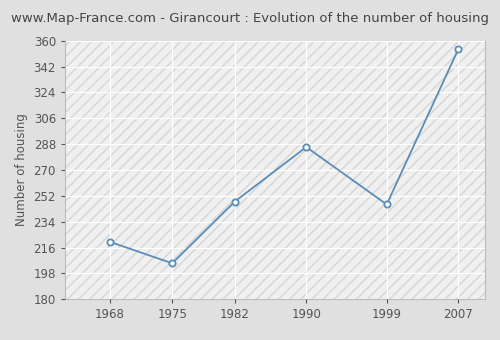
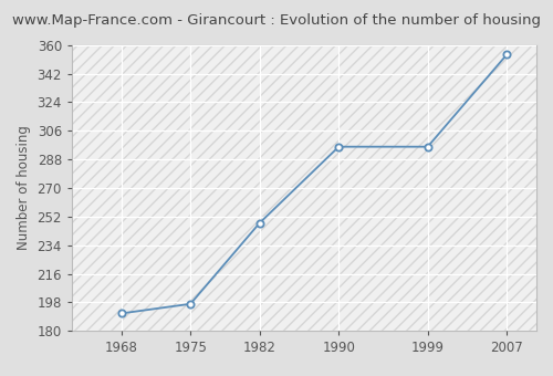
1968: 220 -> 191
1975: 205 -> 197
1990: 286 -> 296
1999: 246 -> 296
